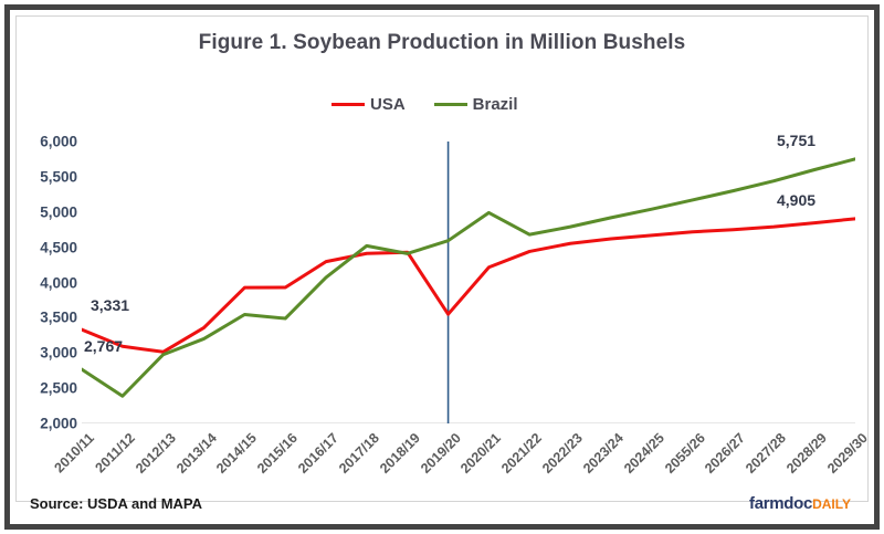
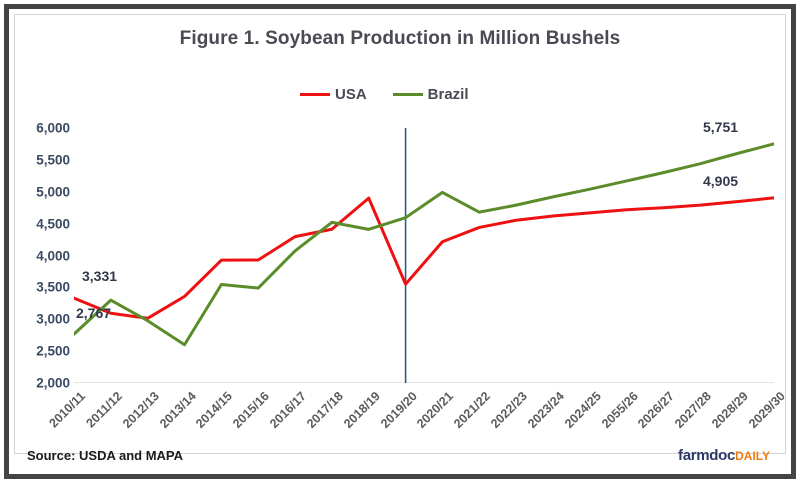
Brazil/2011/12: 2400 -> 3300
Brazil/2013/14: 3200 -> 2600
USA/2018/19: 4400 -> 4900
